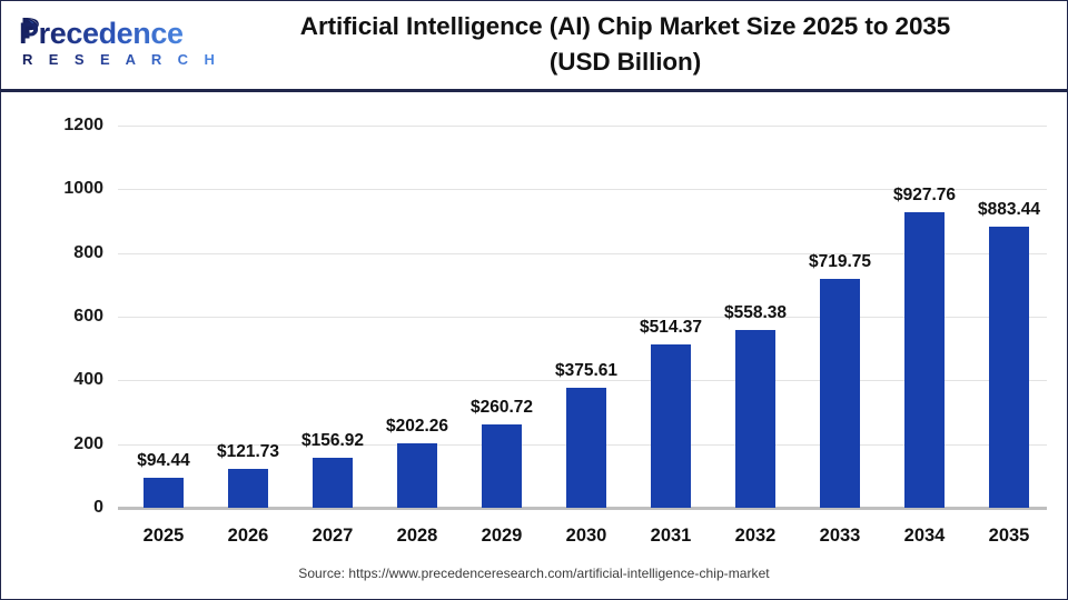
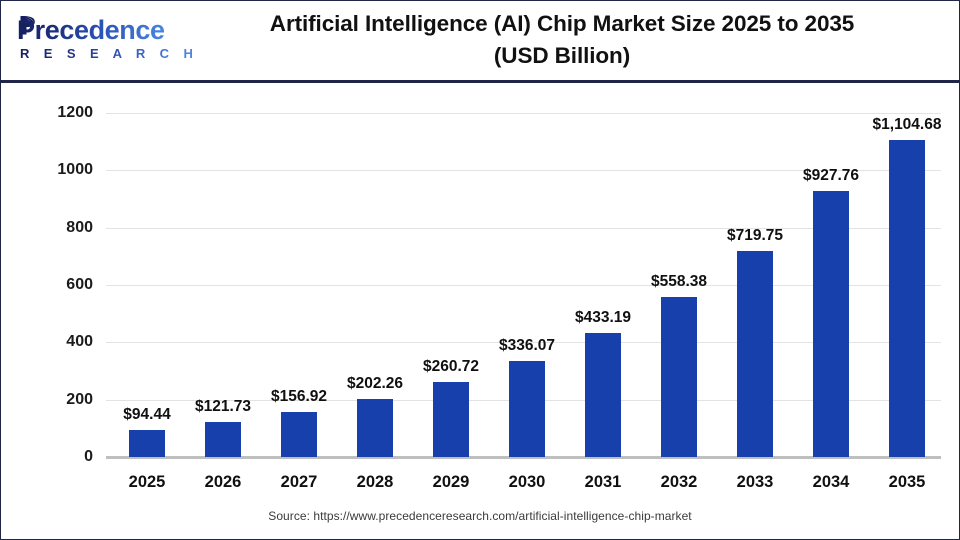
2030: $375.61 -> $336.07
2031: $514.37 -> $433.19
2035: $883.44 -> $1,104.68
